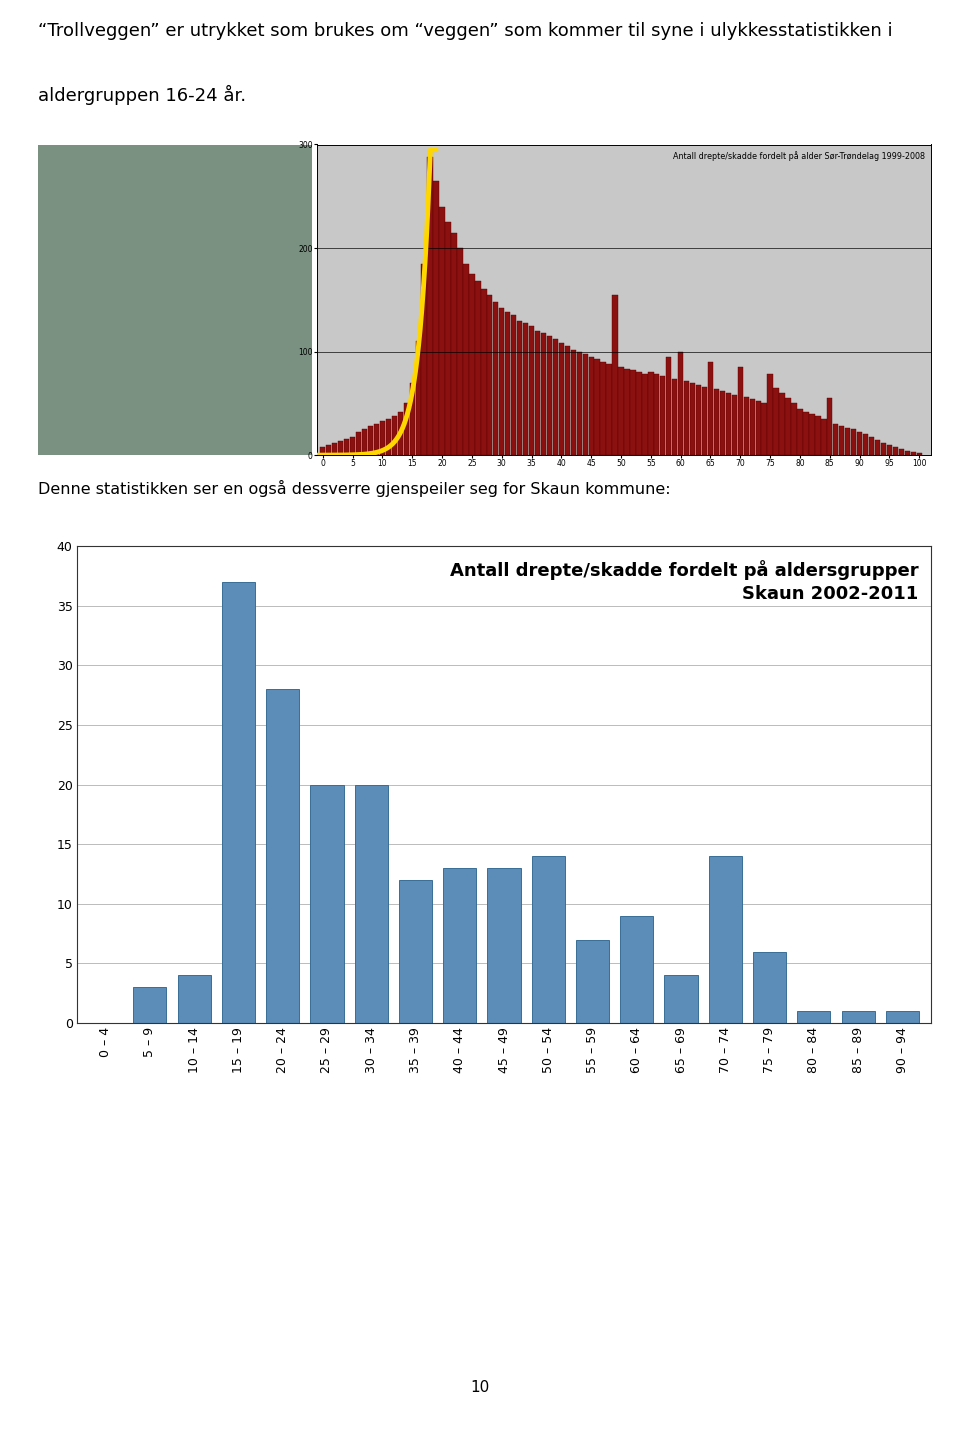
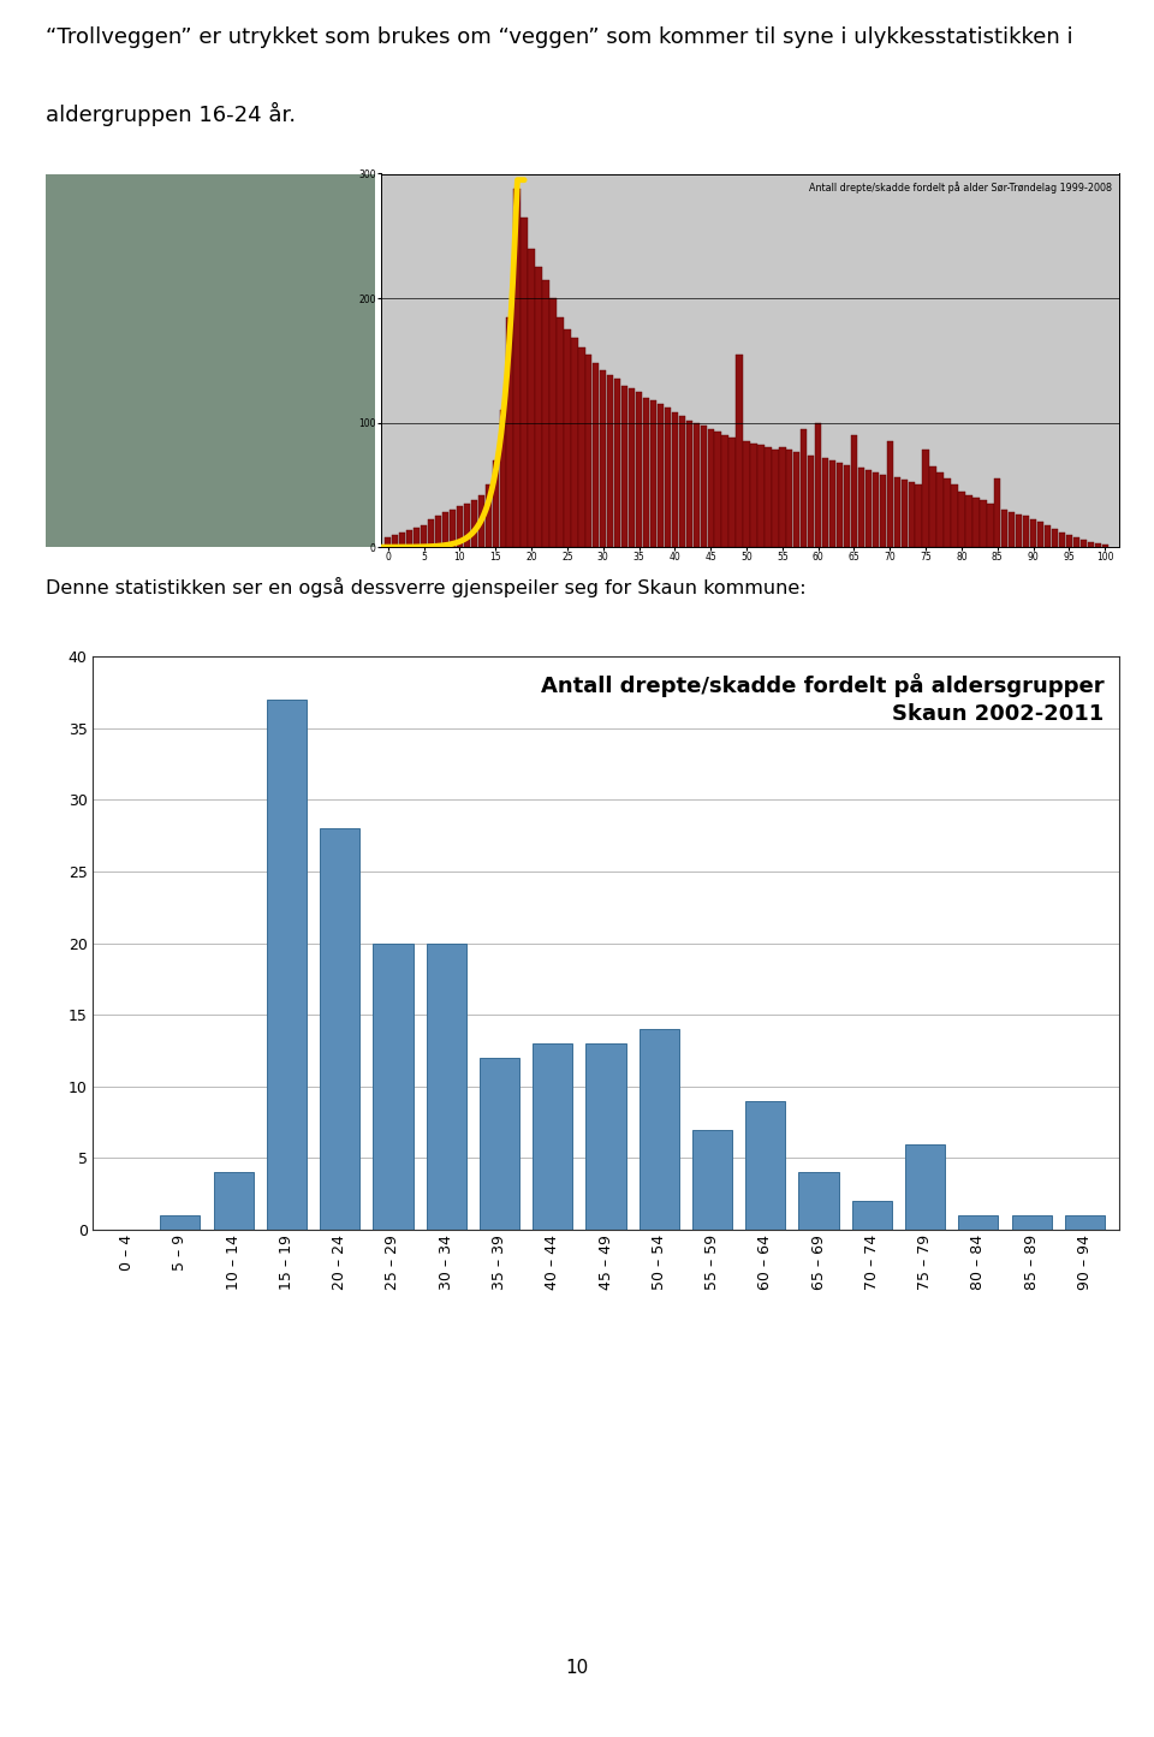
5 – 9: 3 -> 1
70 – 74: 14 -> 2
